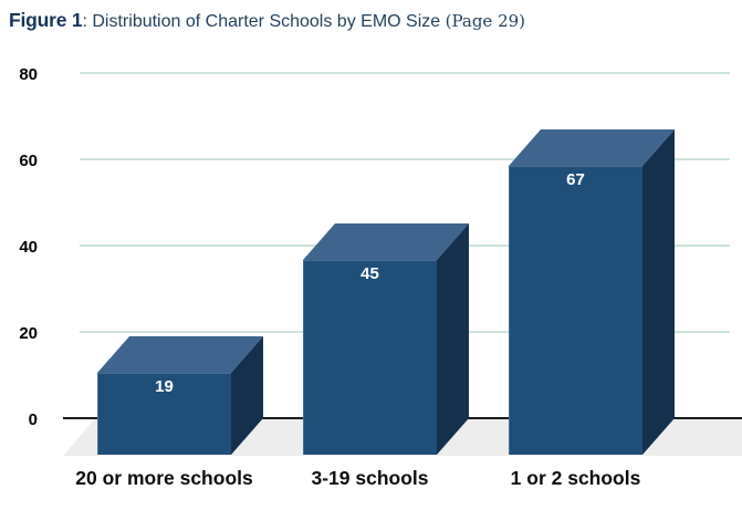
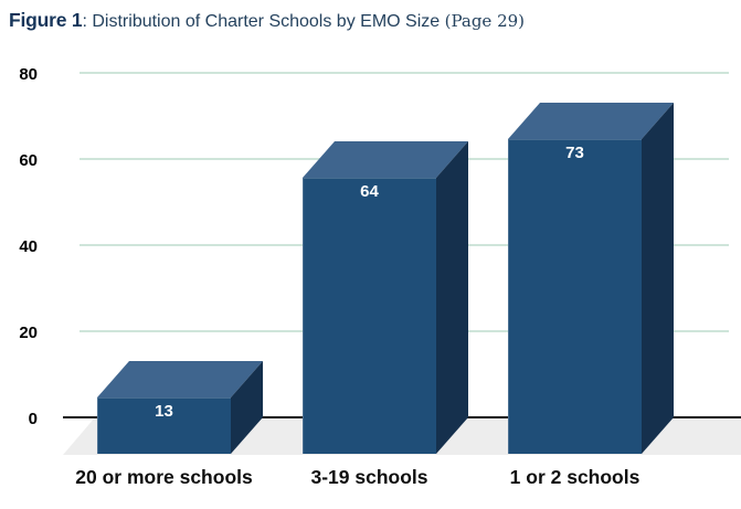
20 or more schools: 19 -> 13
3-19 schools: 45 -> 64
1 or 2 schools: 67 -> 73
